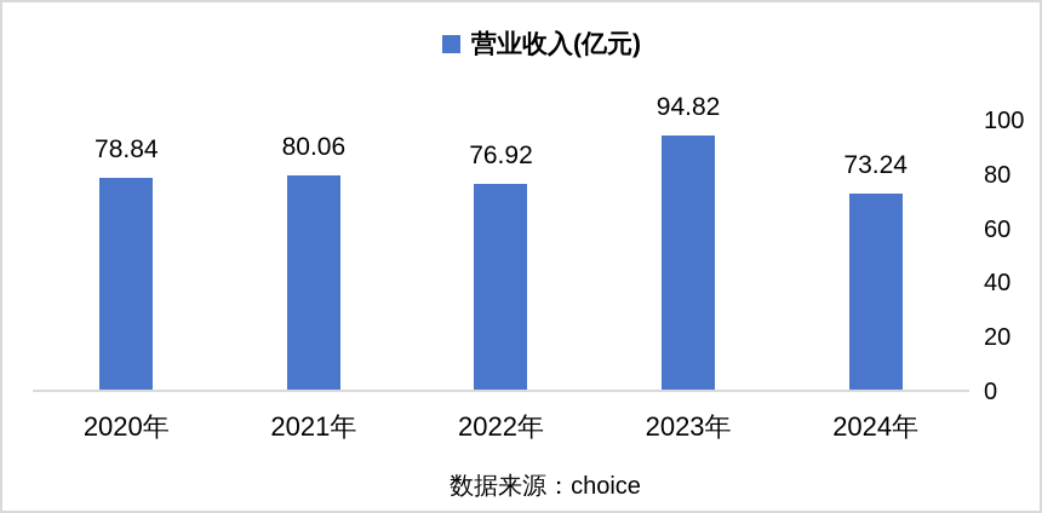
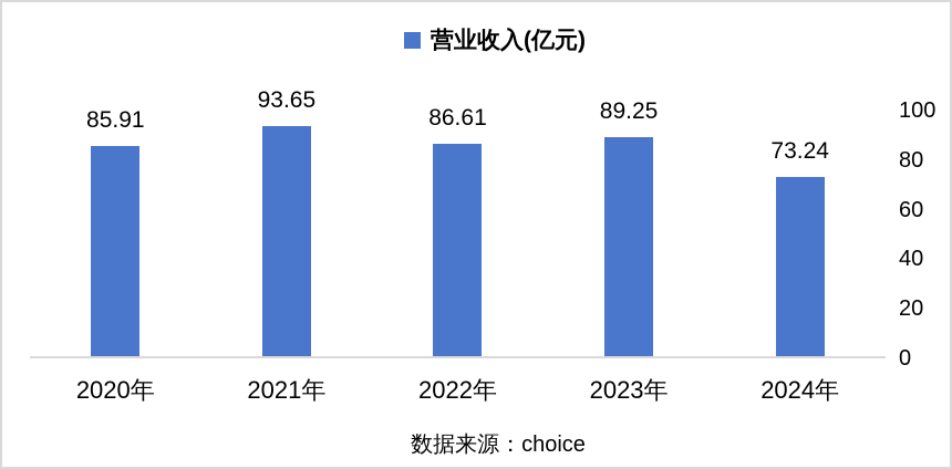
2020年: 78.84 -> 85.91
2021年: 80.06 -> 93.65
2022年: 76.92 -> 86.61
2023年: 94.82 -> 89.25
